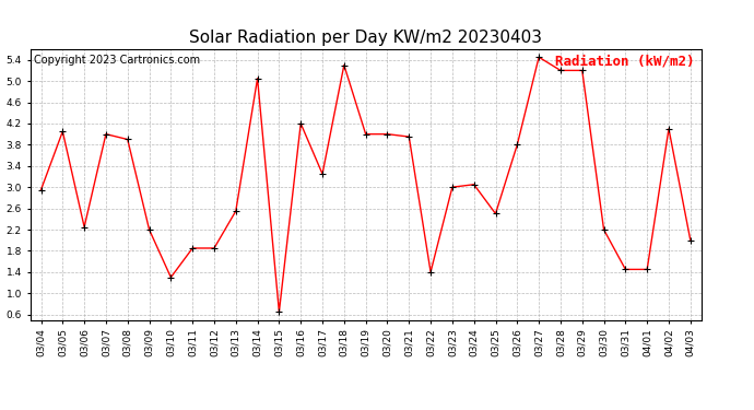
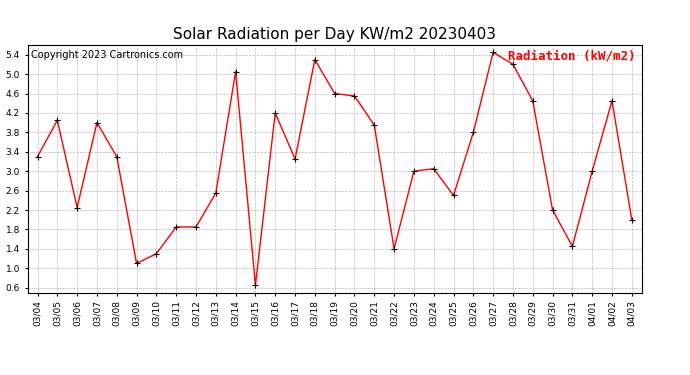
03/04: 2.95 -> 3.30
03/08: 3.90 -> 3.30
03/09: 2.20 -> 1.10
03/19: 4.00 -> 4.60
03/20: 4.00 -> 4.55
03/29: 5.20 -> 4.45
04/01: 1.45 -> 3.00
04/02: 4.10 -> 4.45
